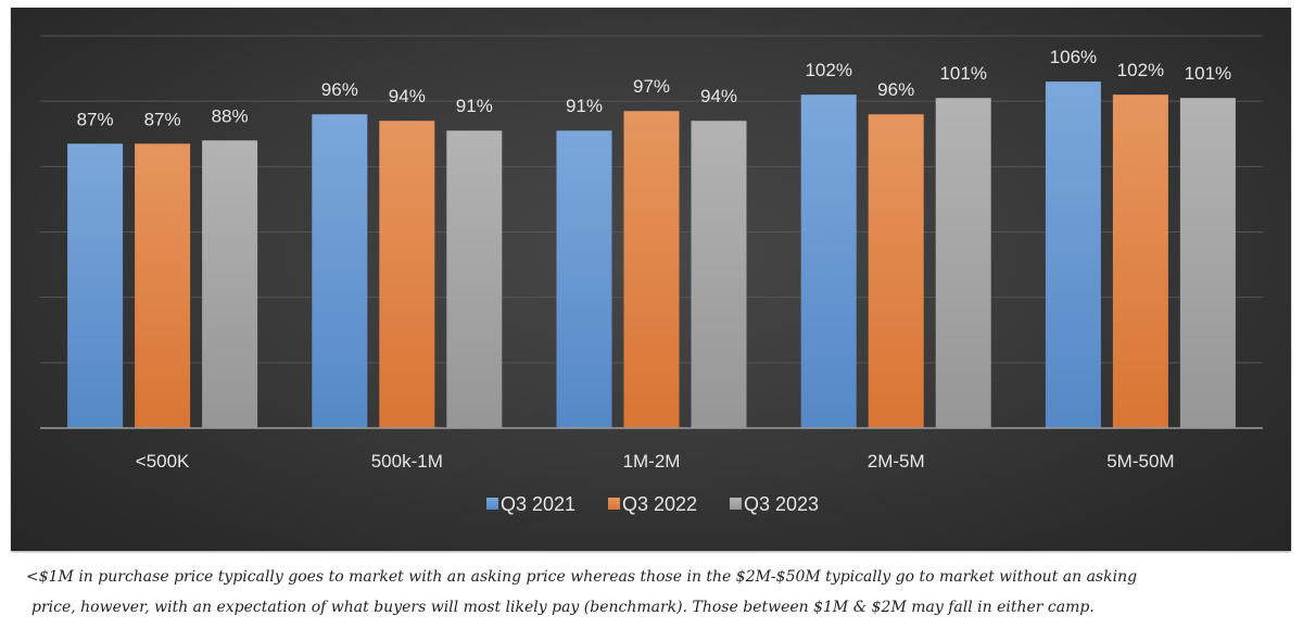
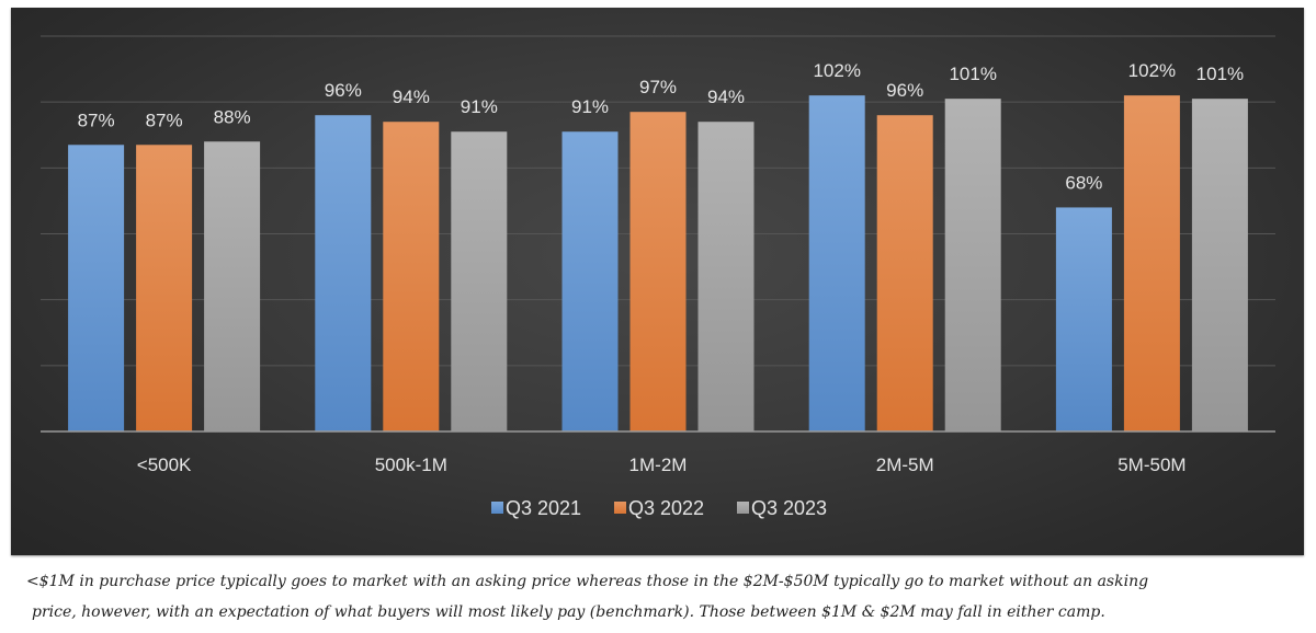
Q3 2021/5M-50M: 106% -> 68%
